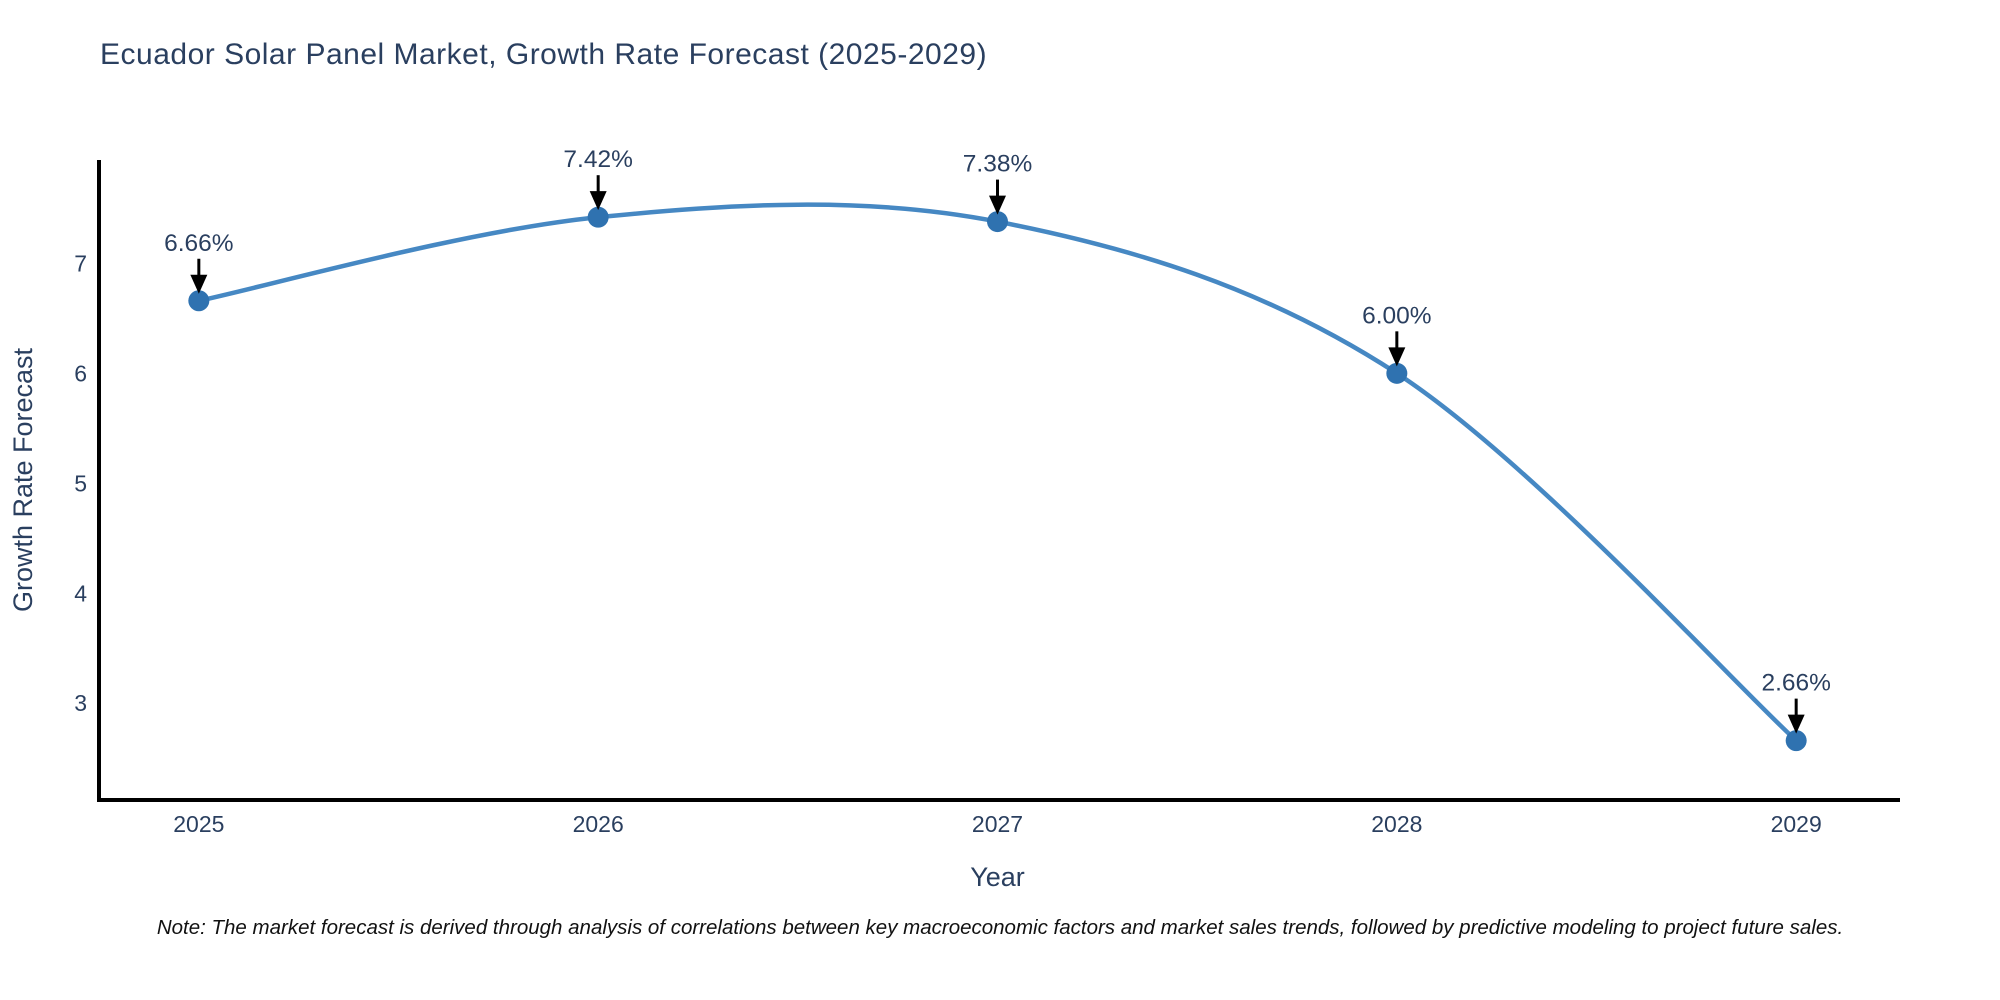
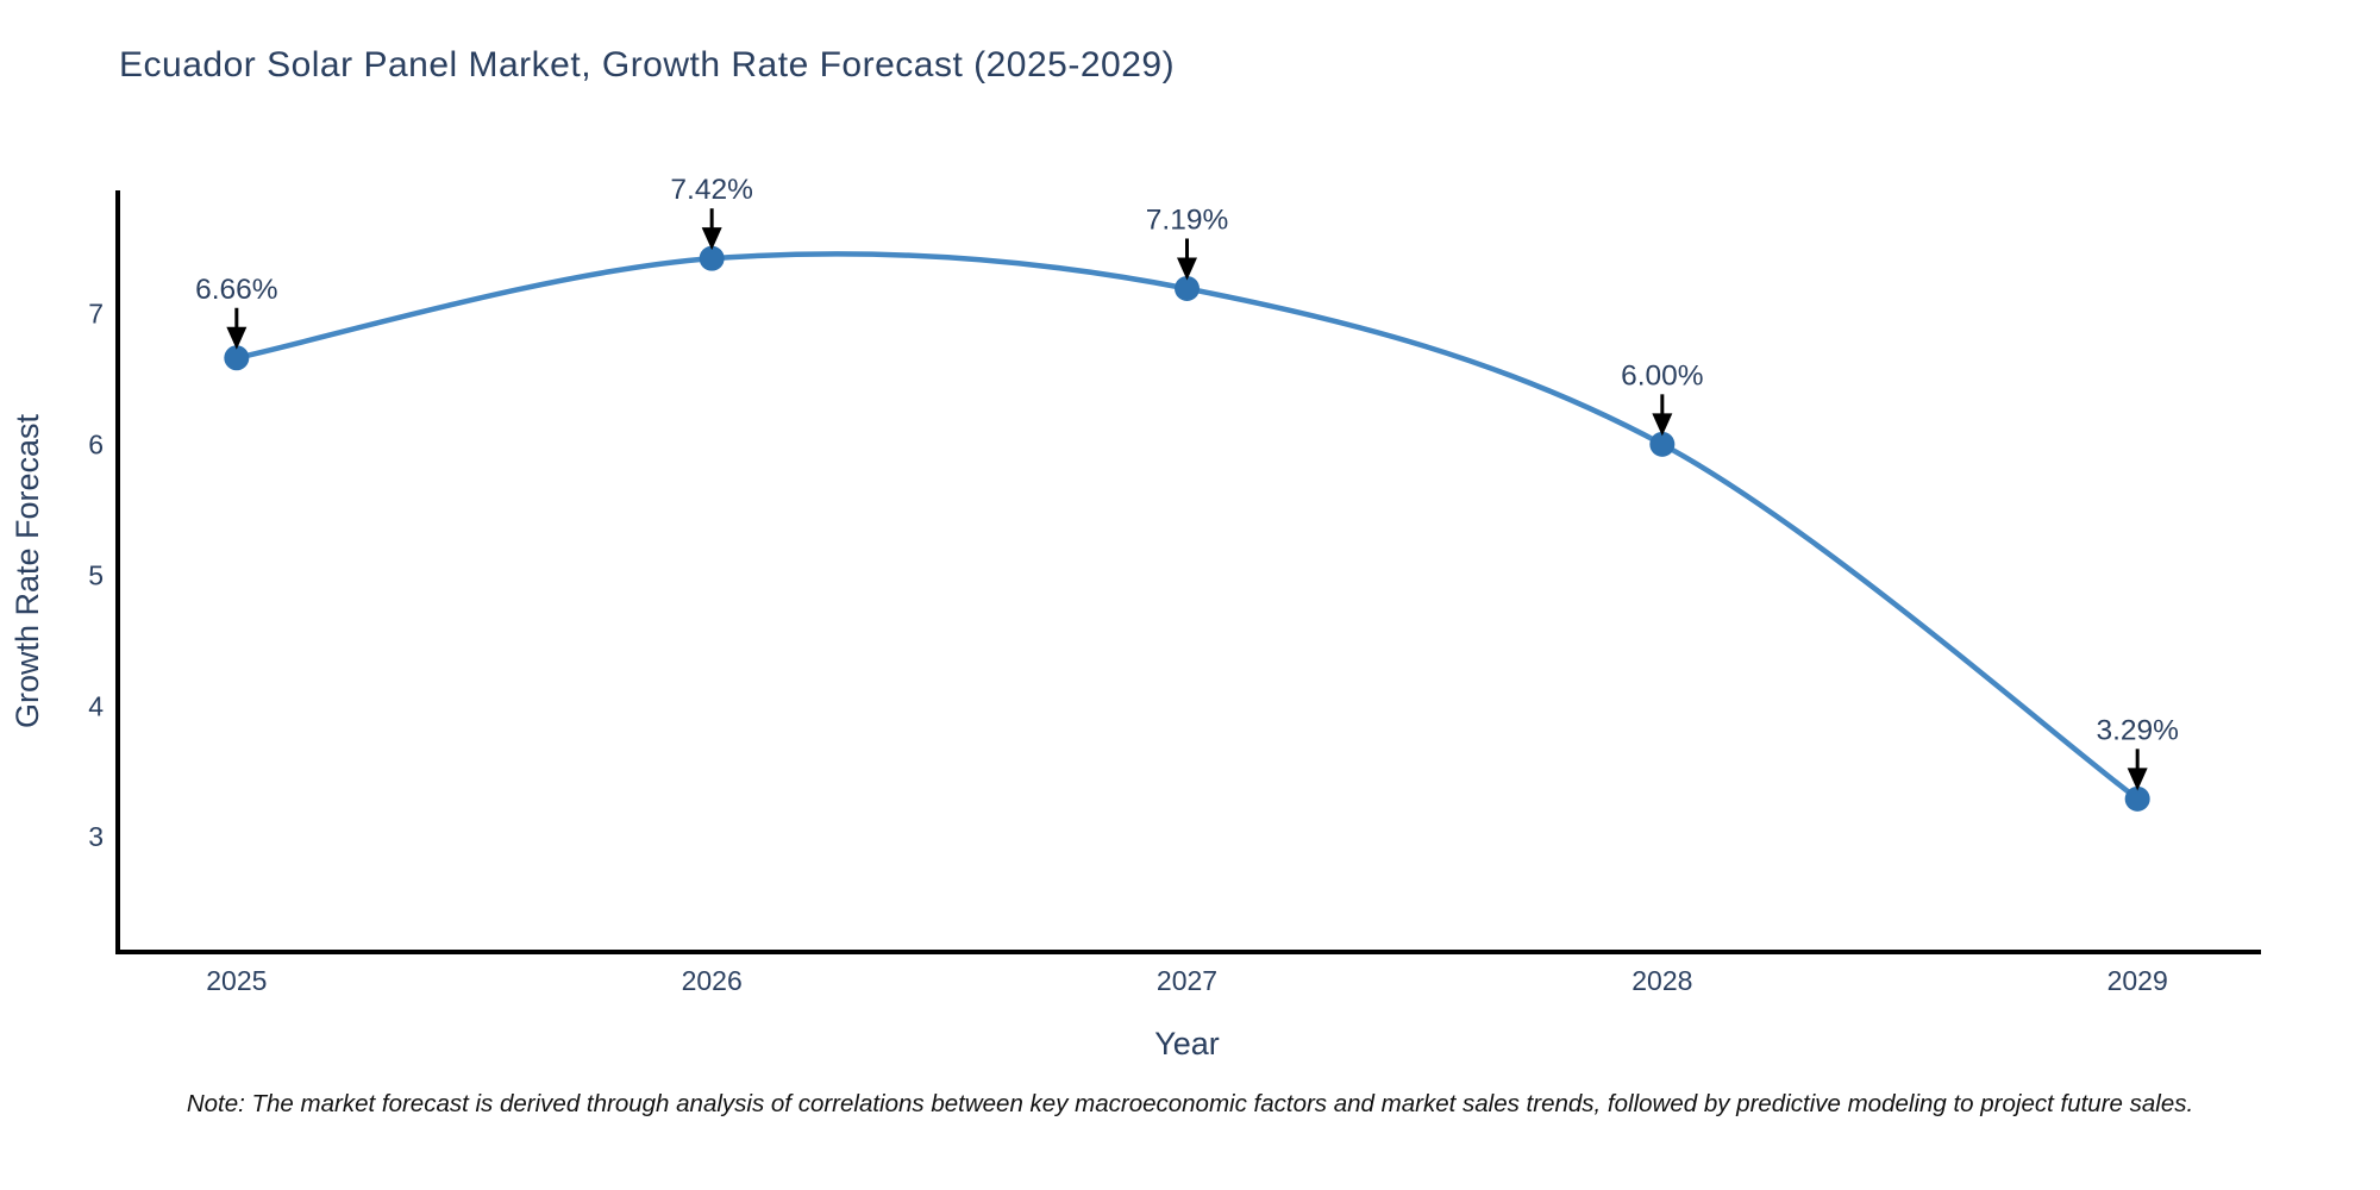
2027: 7.38% -> 7.19%
2029: 2.66% -> 3.29%
